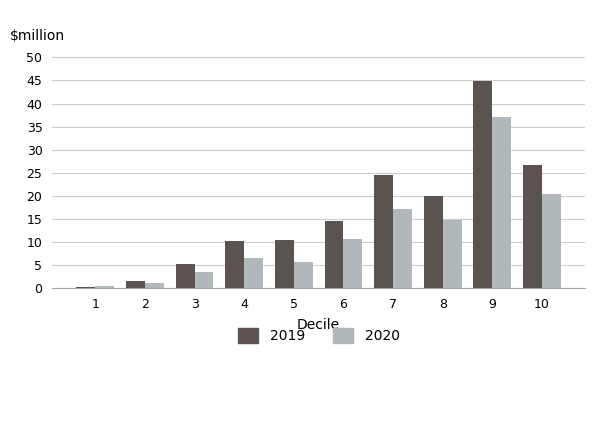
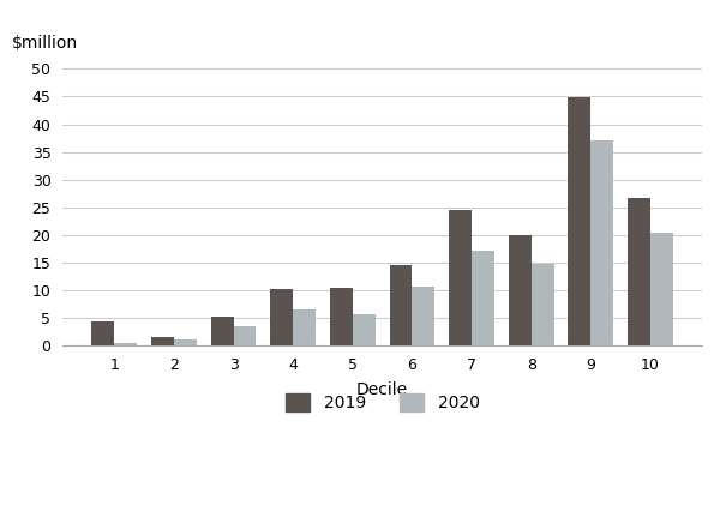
2019/1: 0.3 -> 4.5
